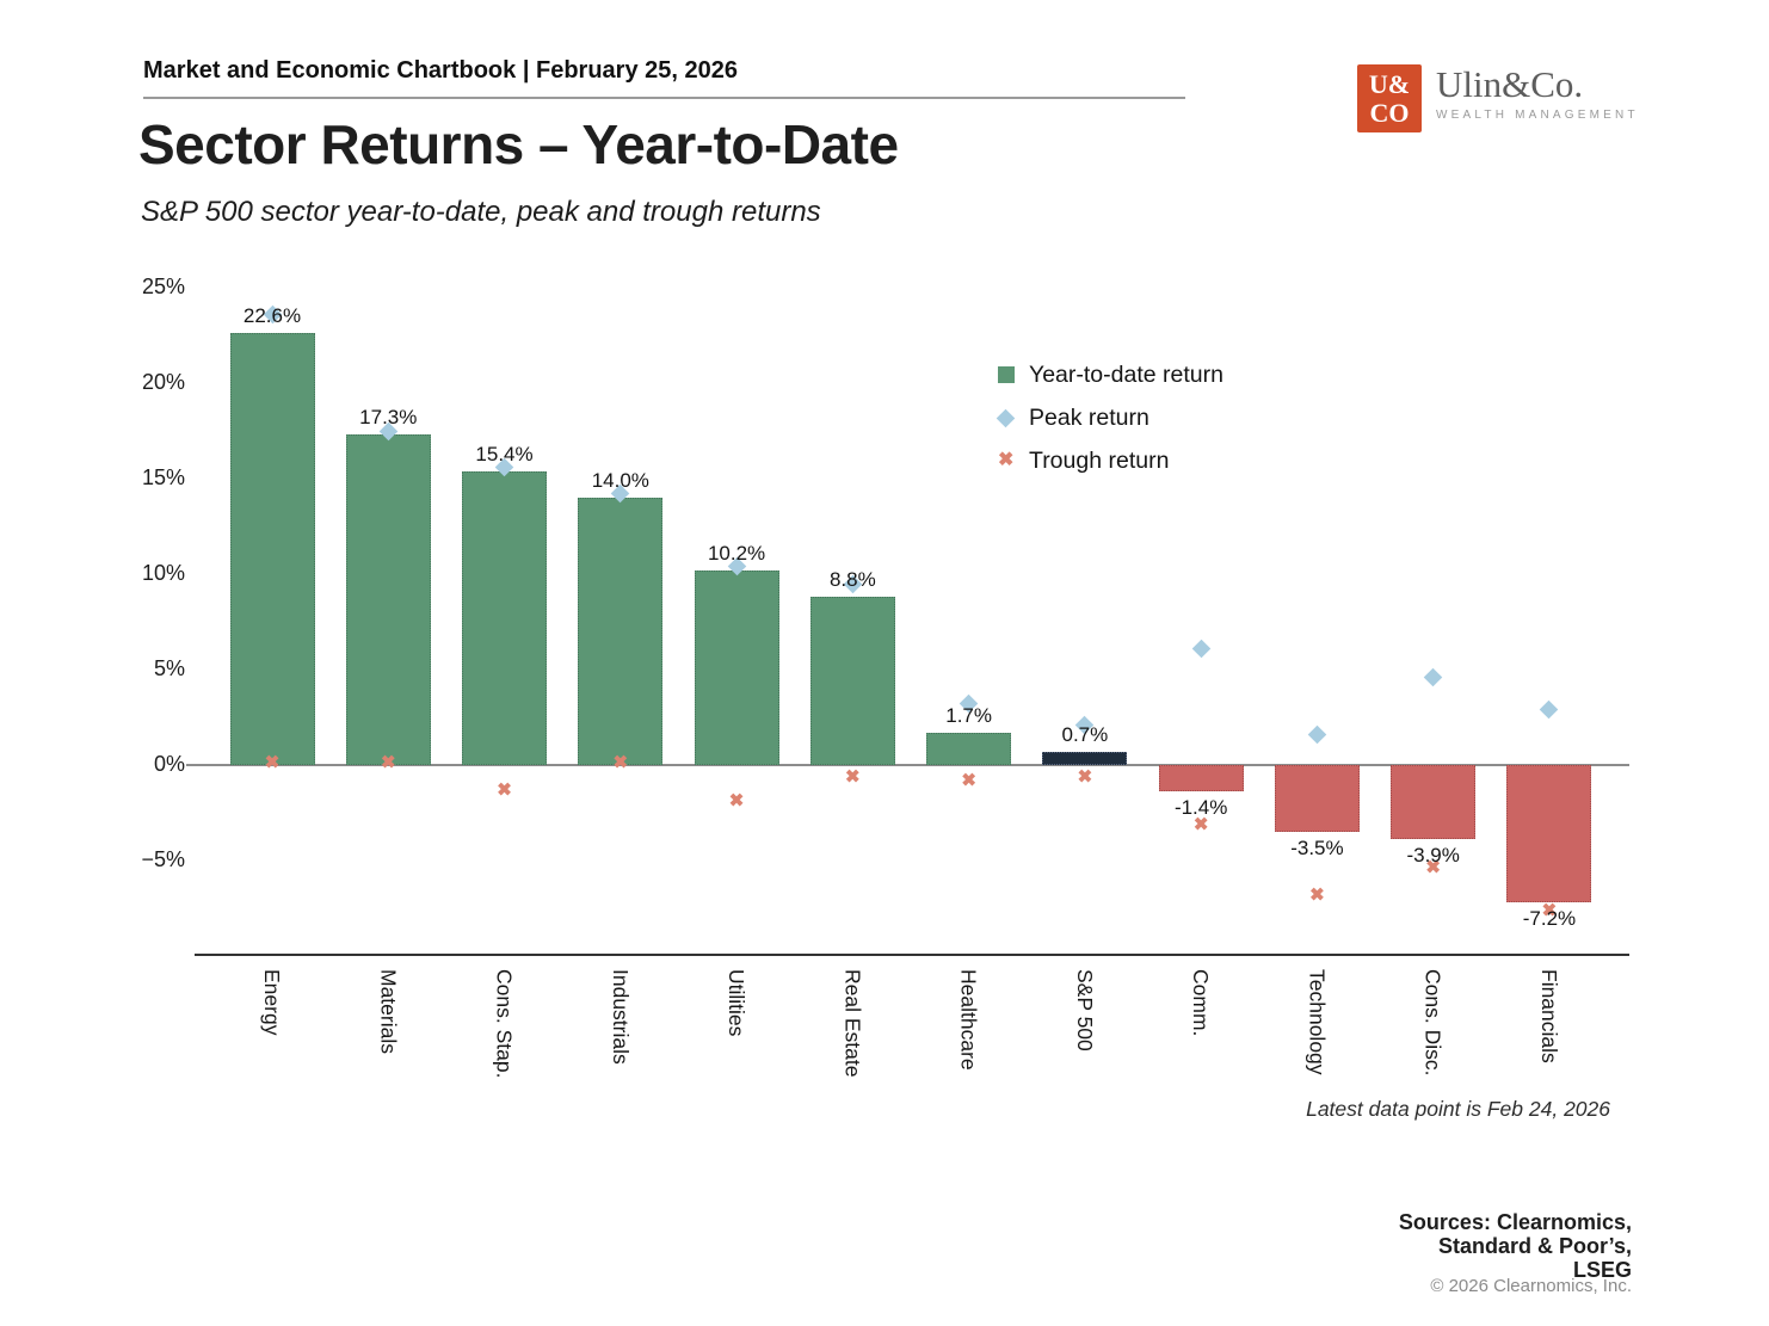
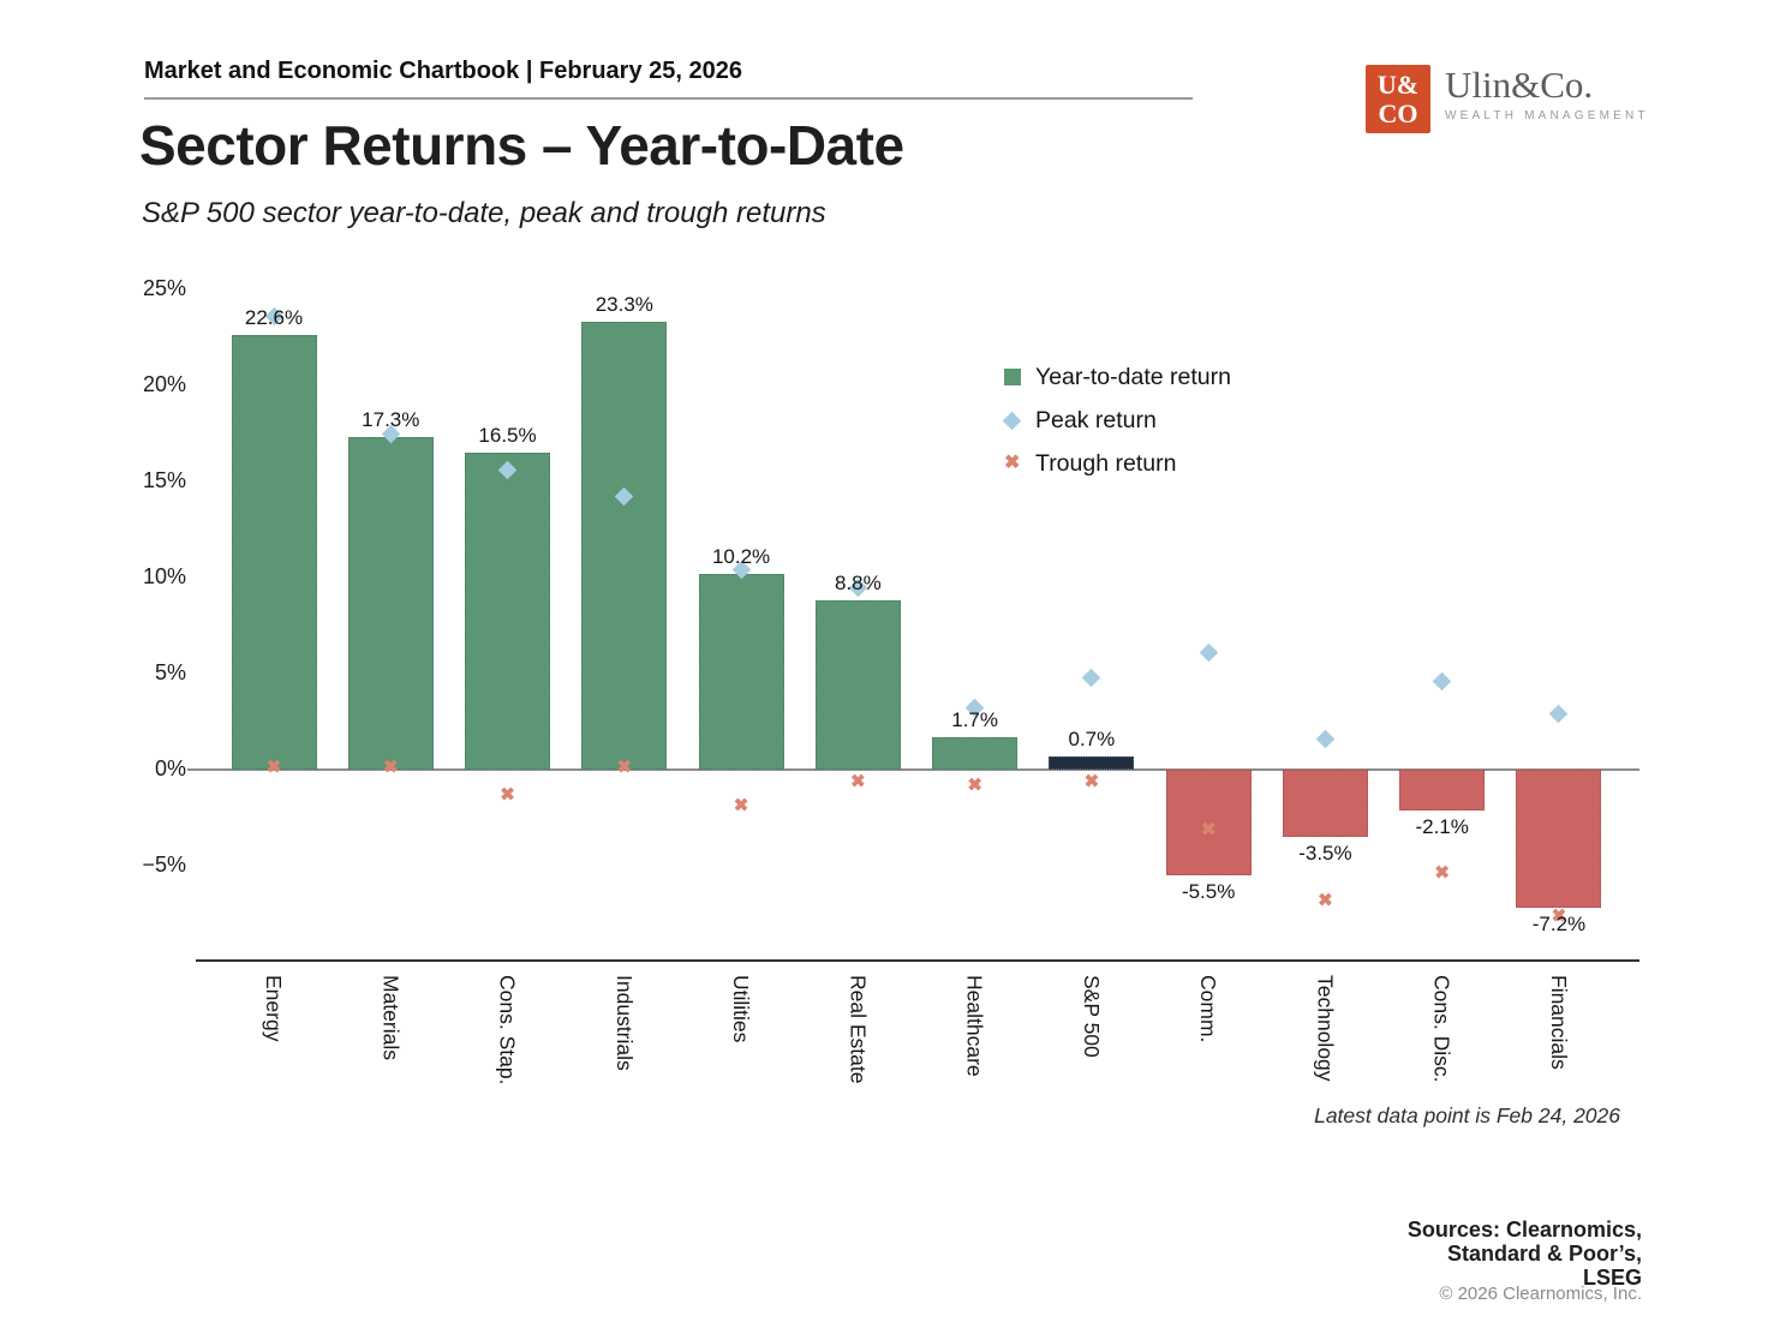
Year-to-date return/Cons. Stap.: 15.4% -> 16.5%
Year-to-date return/Industrials: 14.0% -> 23.3%
Peak return/S&P 500: 2.1% -> 4.8%
Year-to-date return/Comm.: -1.4% -> -5.5%
Year-to-date return/Cons. Disc.: -3.9% -> -2.1%
